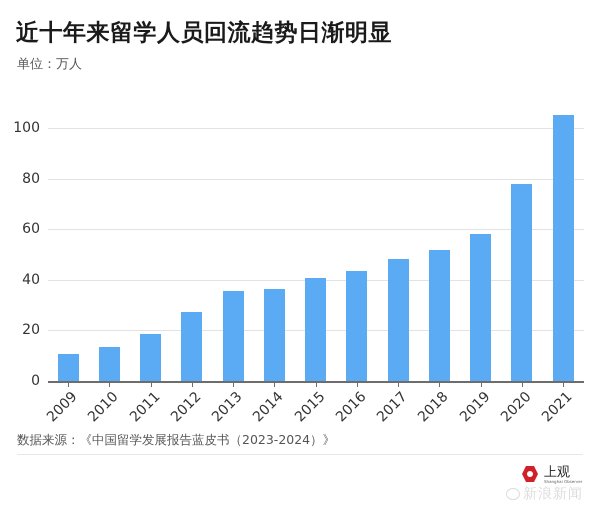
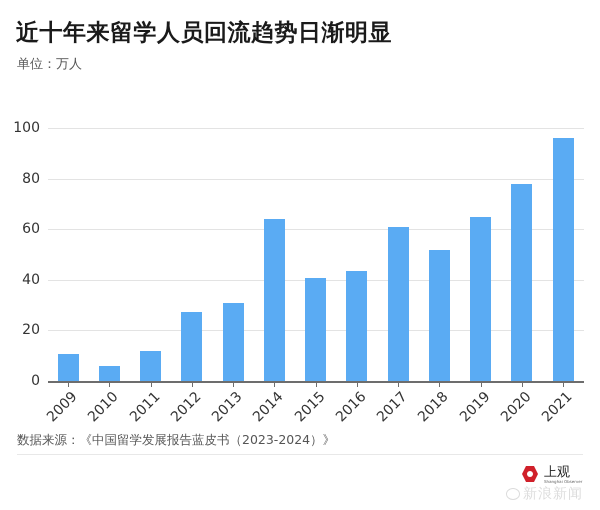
2010: 14 -> 6
2011: 19 -> 12
2013: 35 -> 31
2014: 36 -> 64
2017: 48 -> 61
2019: 58 -> 65
2021: 105 -> 96
